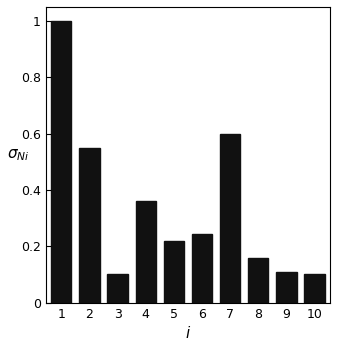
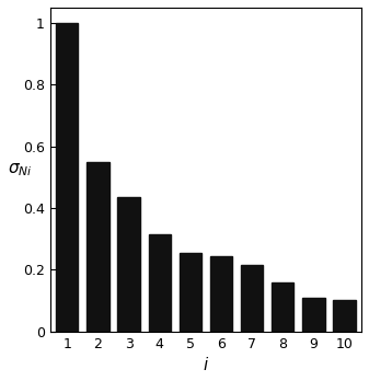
3: 0.100 -> 0.435
4: 0.360 -> 0.315
5: 0.220 -> 0.255
7: 0.600 -> 0.215
